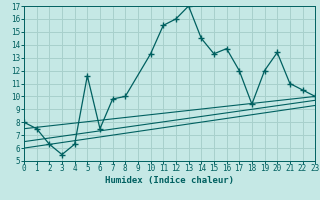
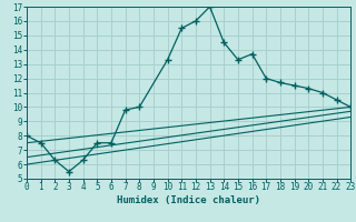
5: 11.6 -> 7.5
18: 9.4 -> 11.7
19: 12.0 -> 11.5
20: 13.4 -> 11.3
